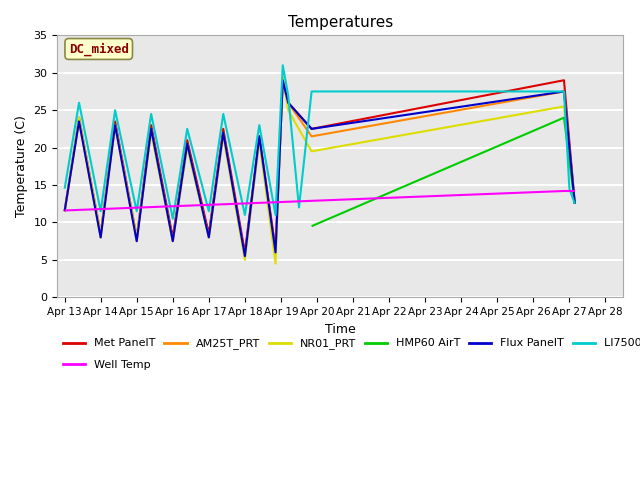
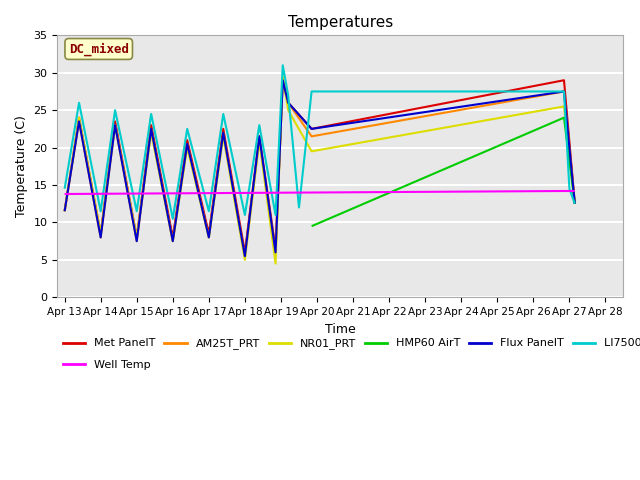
Well Temp/Apr 13: 11.6 -> 13.8
